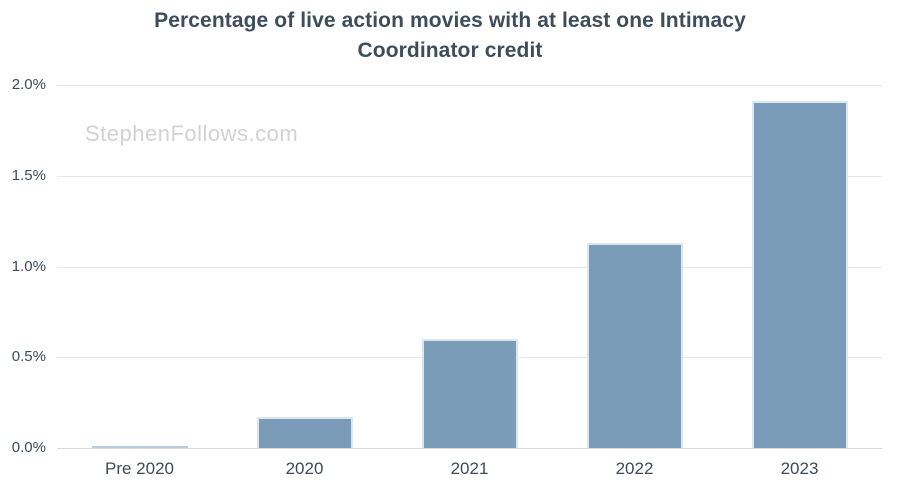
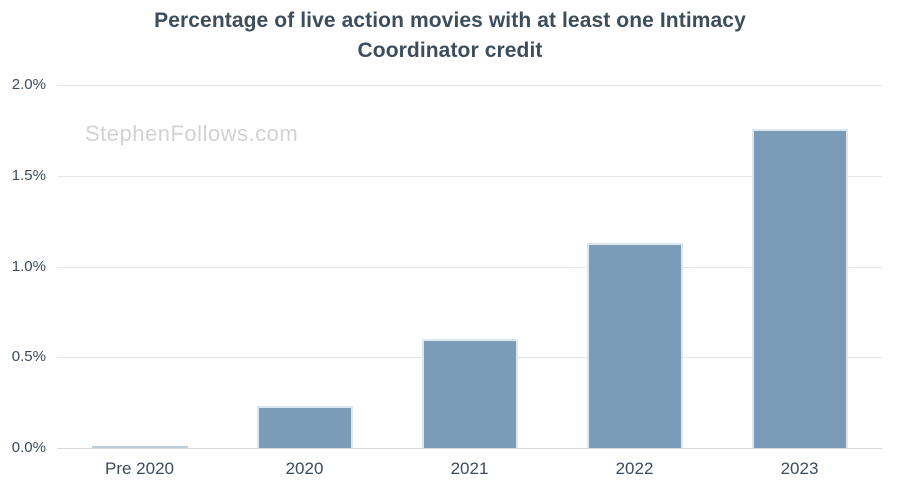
2020: 0.17% -> 0.23%
2023: 1.91% -> 1.76%
